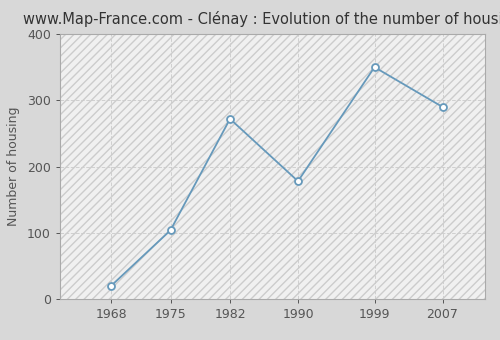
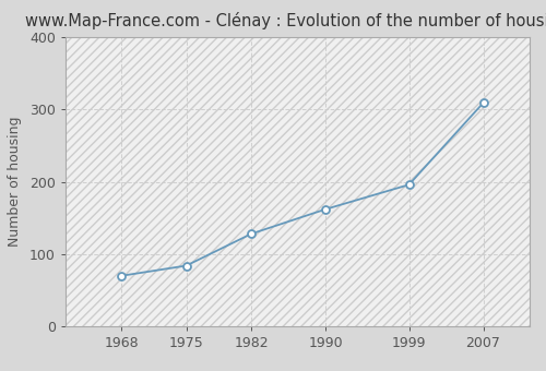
1968: 20 -> 70
1975: 104 -> 84
1982: 272 -> 128
1990: 178 -> 162
1999: 350 -> 196
2007: 290 -> 309
